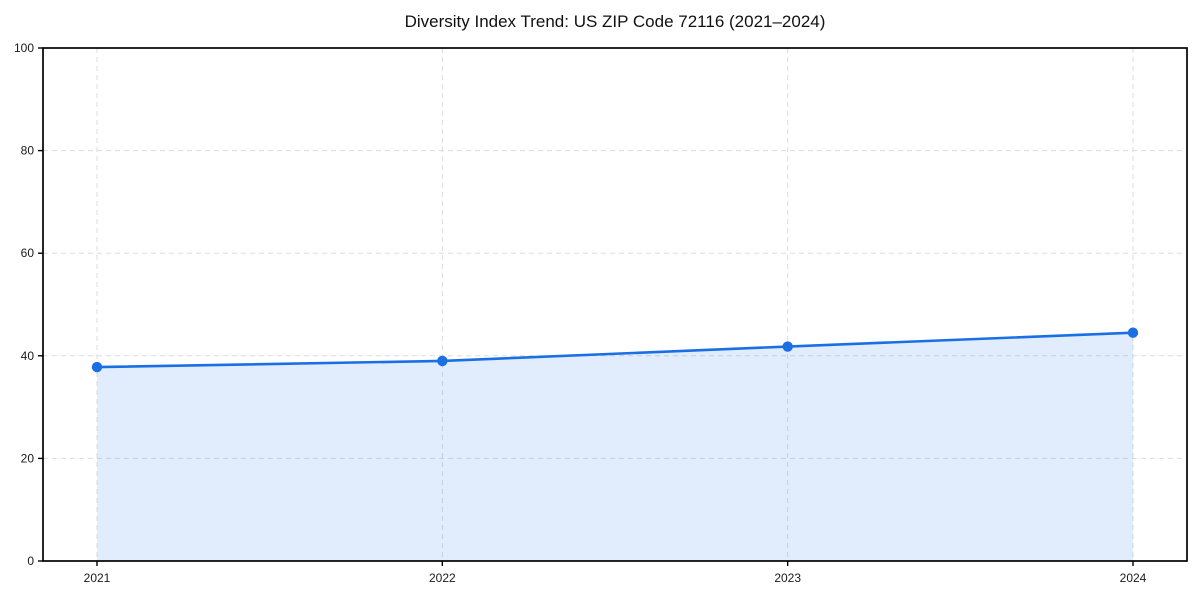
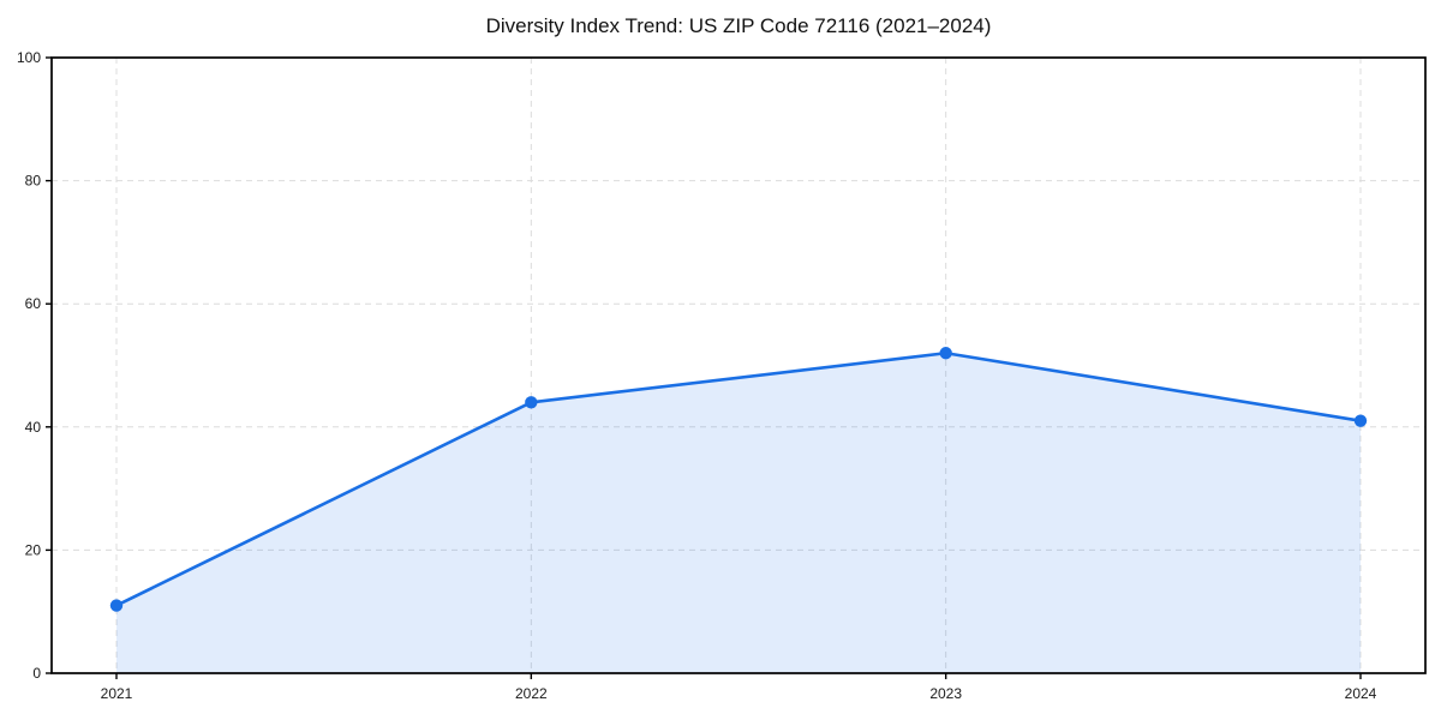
2021: 38 -> 11
2022: 39 -> 44
2023: 42 -> 52
2024: 44 -> 41
